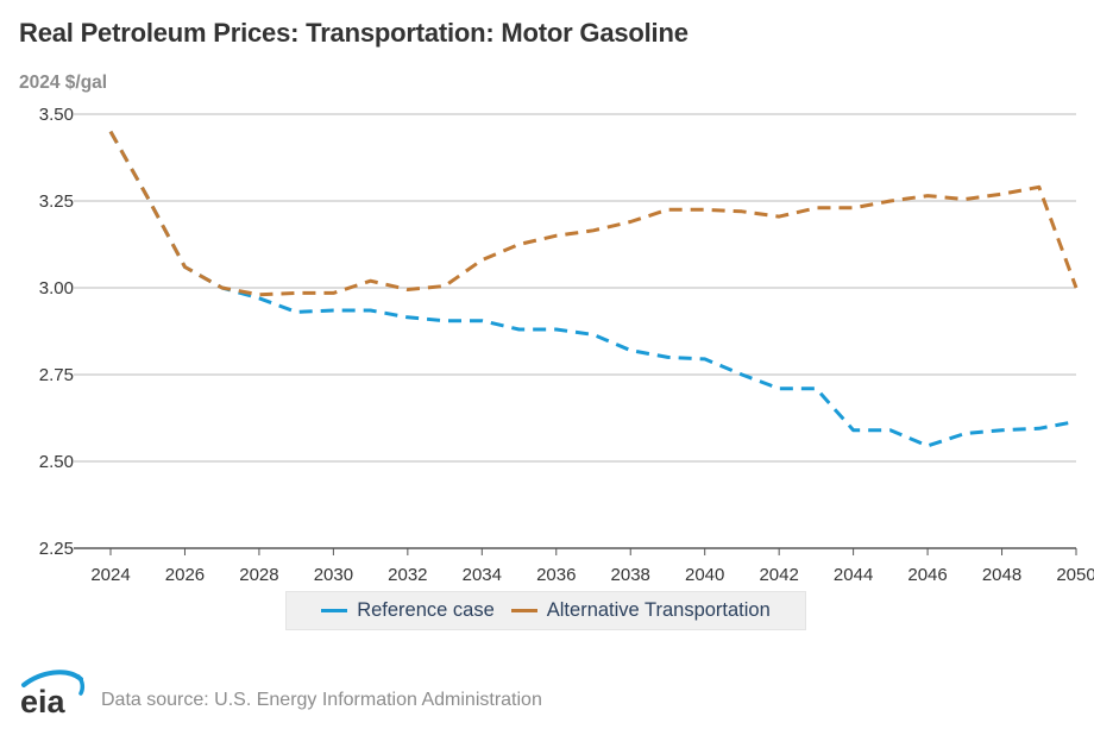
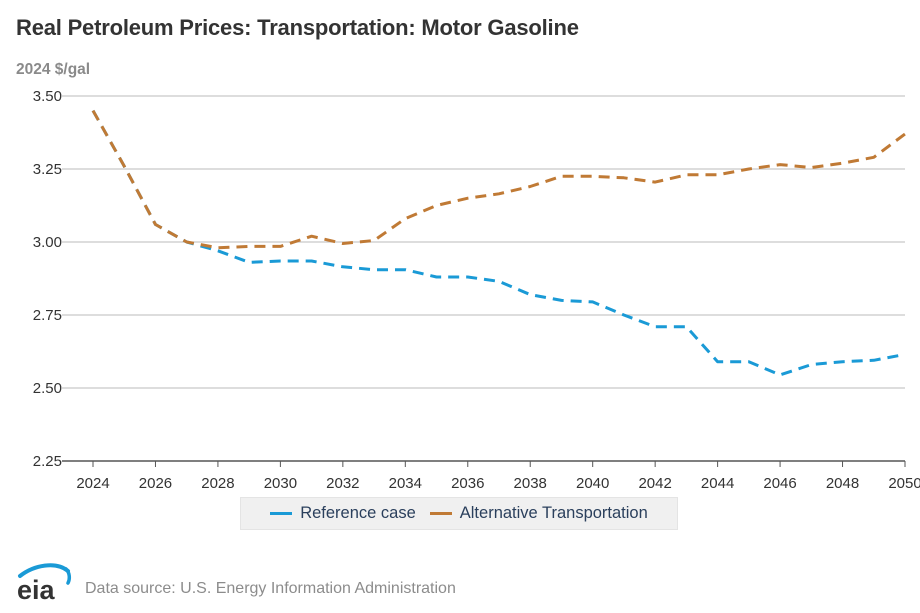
Alternative Transportation/2050: 3.00 -> 3.37
